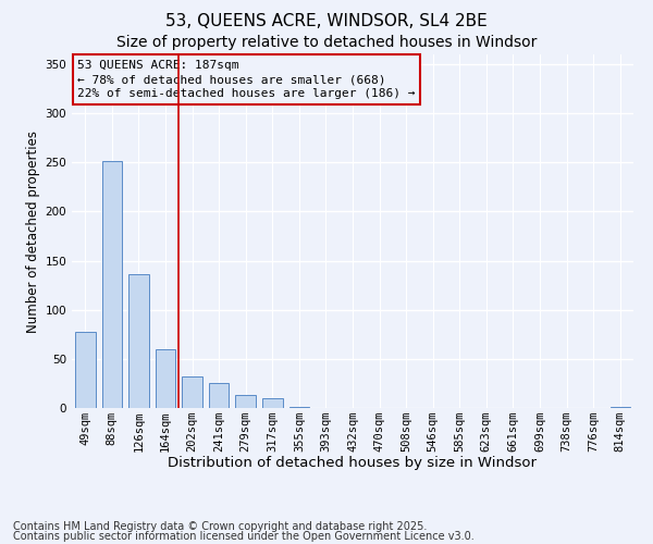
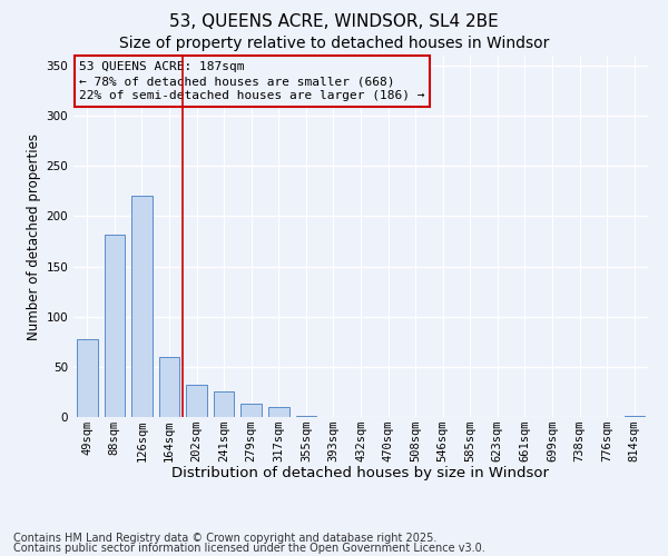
88sqm: 251 -> 182
126sqm: 136 -> 220
